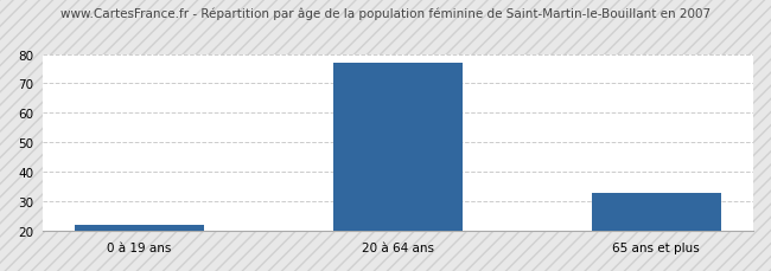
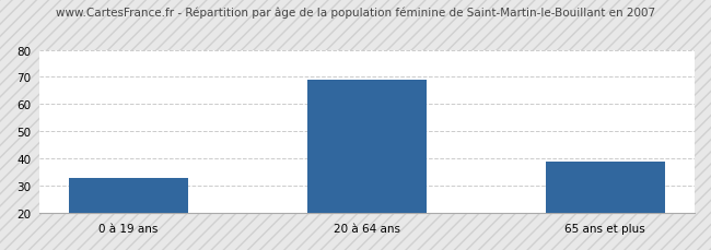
0 à 19 ans: 22 -> 33
20 à 64 ans: 77 -> 69
65 ans et plus: 33 -> 39
